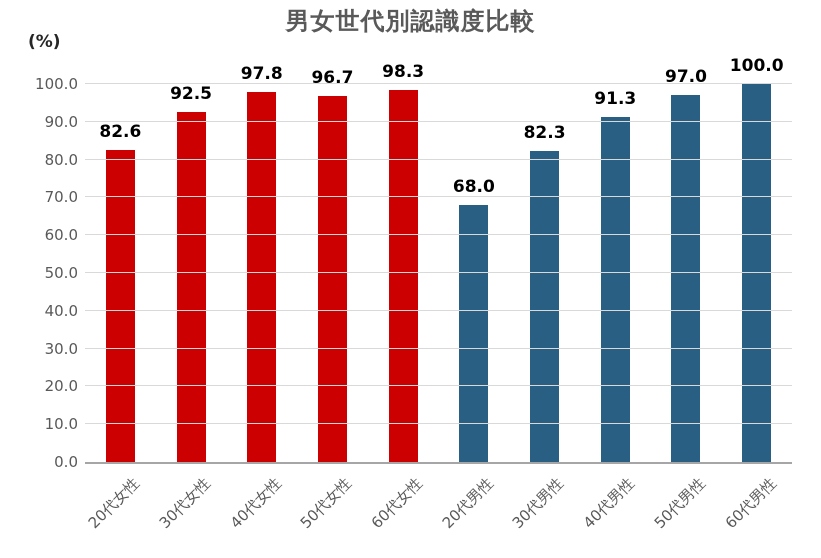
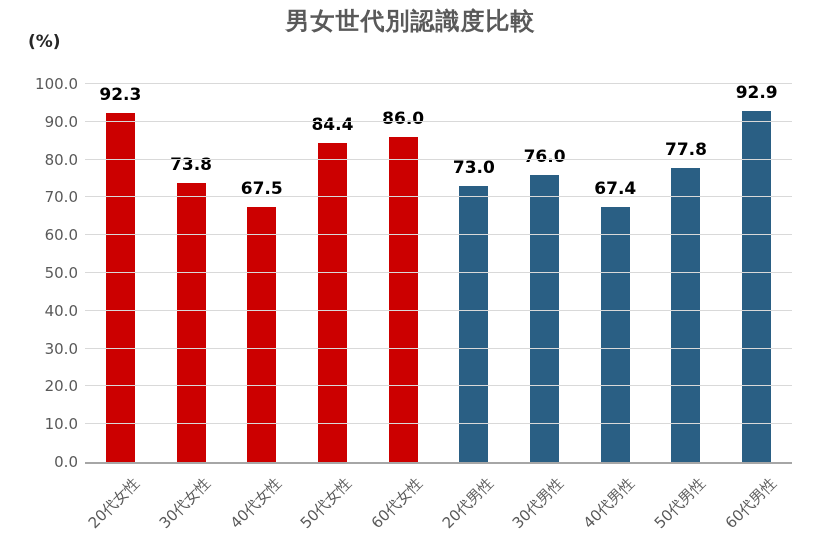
20代女性: 82.6 -> 92.3
30代女性: 92.5 -> 73.8
40代女性: 97.8 -> 67.5
50代女性: 96.7 -> 84.4
60代女性: 98.3 -> 86.0
20代男性: 68.0 -> 73.0
30代男性: 82.3 -> 76.0
40代男性: 91.3 -> 67.4
50代男性: 97.0 -> 77.8
60代男性: 100.0 -> 92.9
